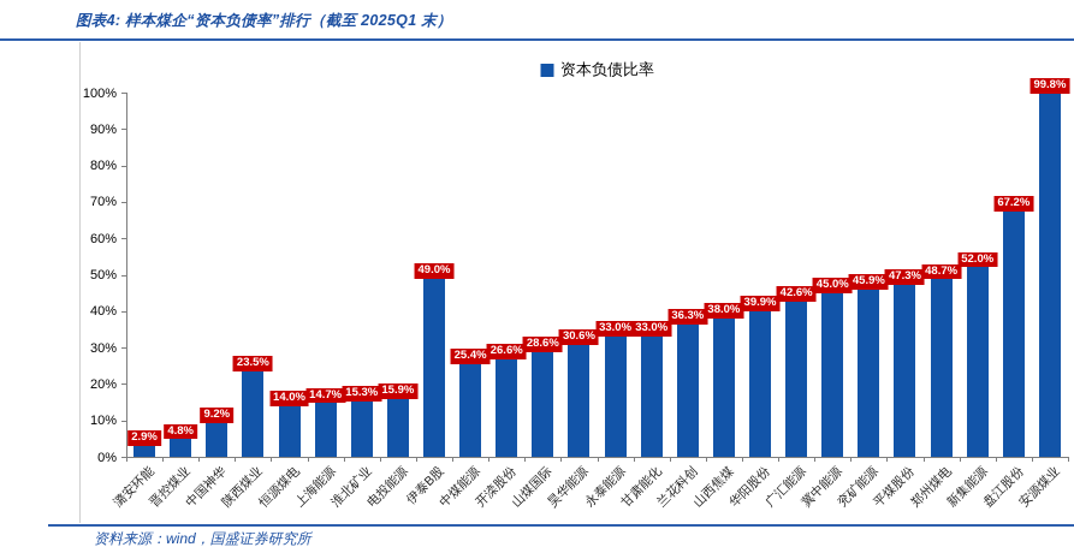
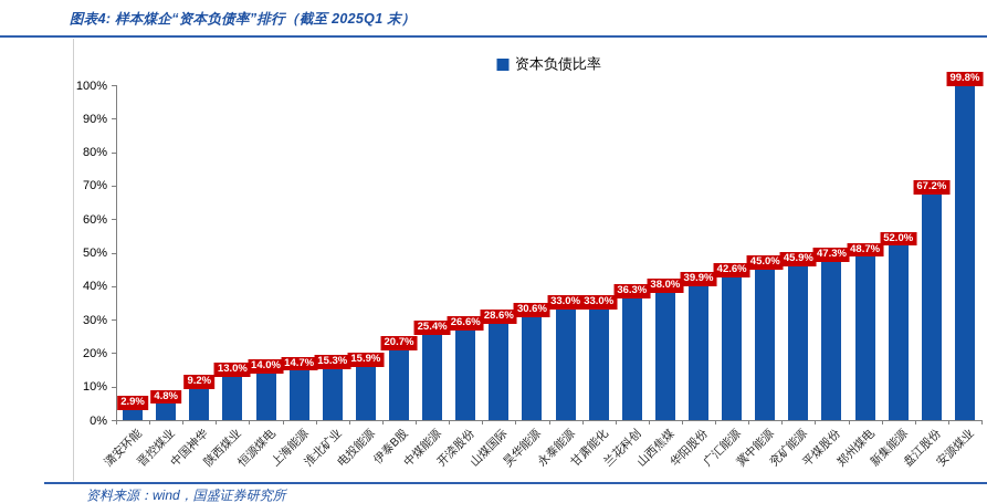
陕西煤业: 23.5% -> 13.0%
伊泰B股: 49.0% -> 20.7%
